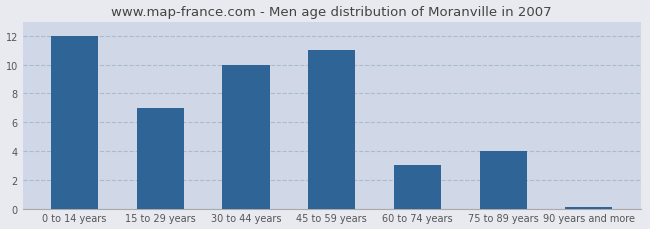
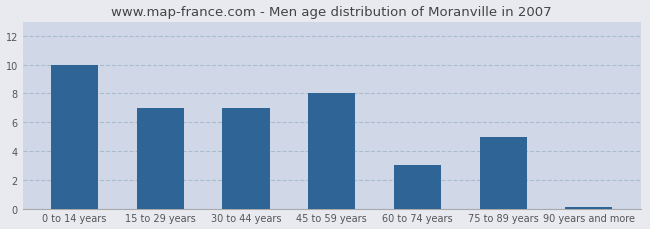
0 to 14 years: 12.0 -> 10.0
30 to 44 years: 10.0 -> 7.0
45 to 59 years: 11.0 -> 8.0
75 to 89 years: 4.0 -> 5.0
